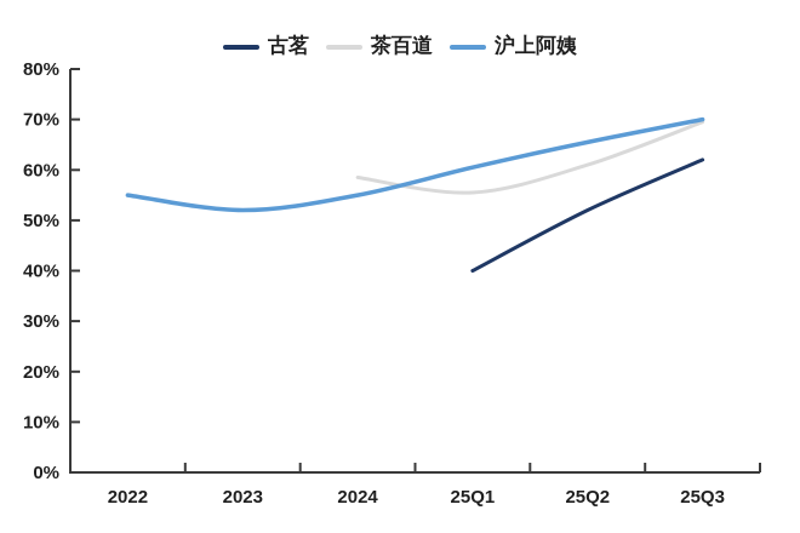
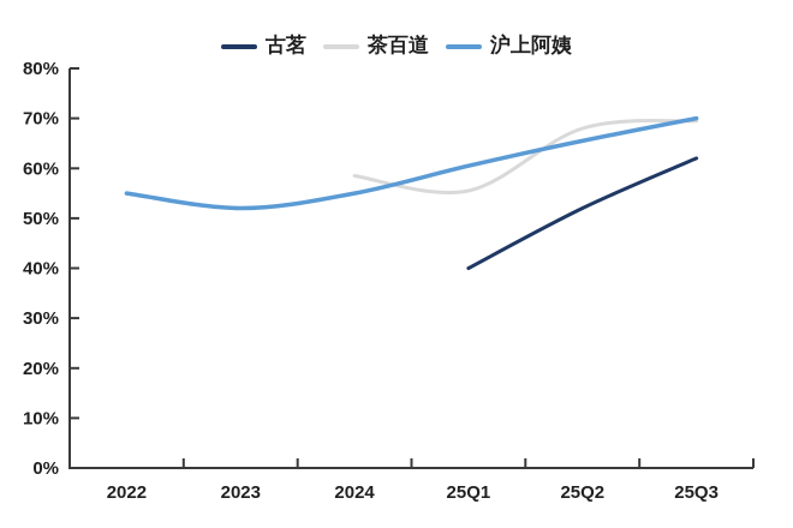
茶百道/25Q2: 61% -> 68%
